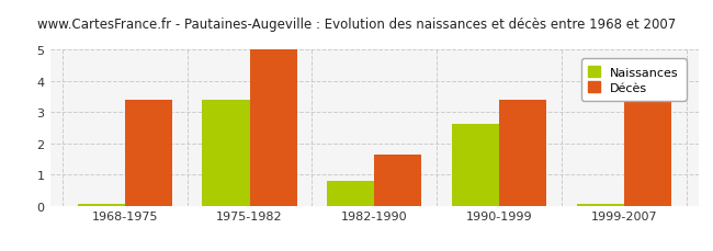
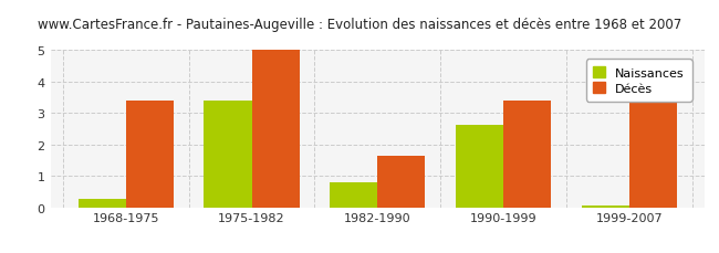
Naissances/1968-1975: 0.05 -> 0.25
